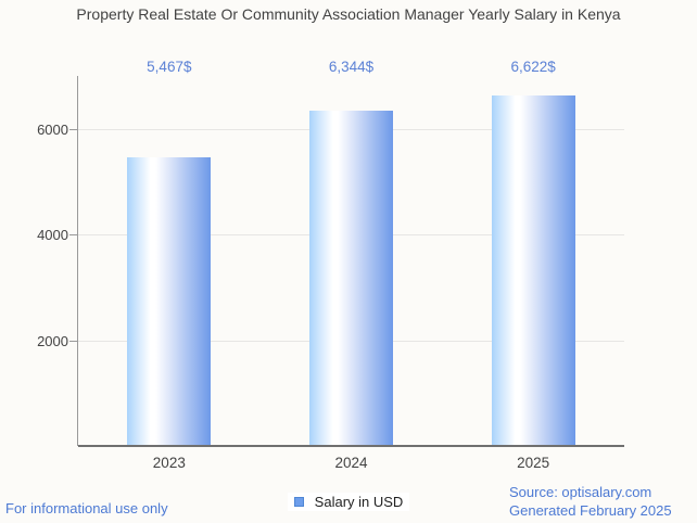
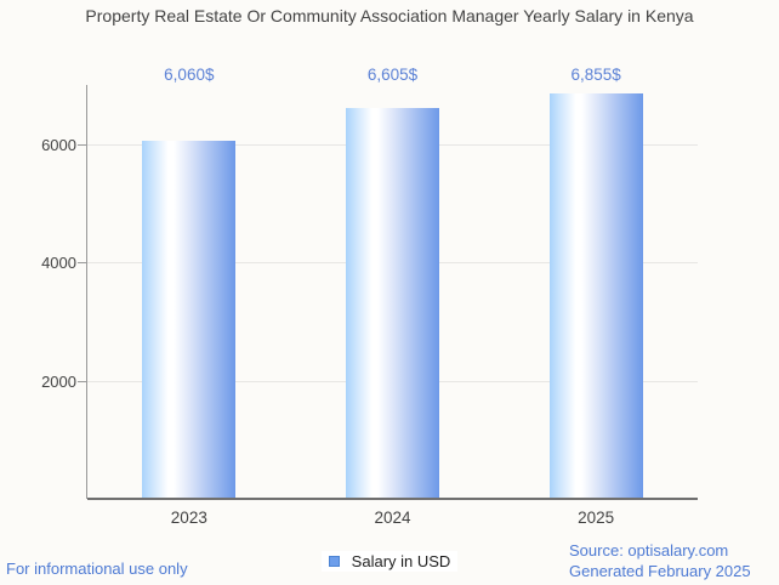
2023: 5,467 -> 6,060
2024: 6,344 -> 6,605
2025: 6,622 -> 6,855
